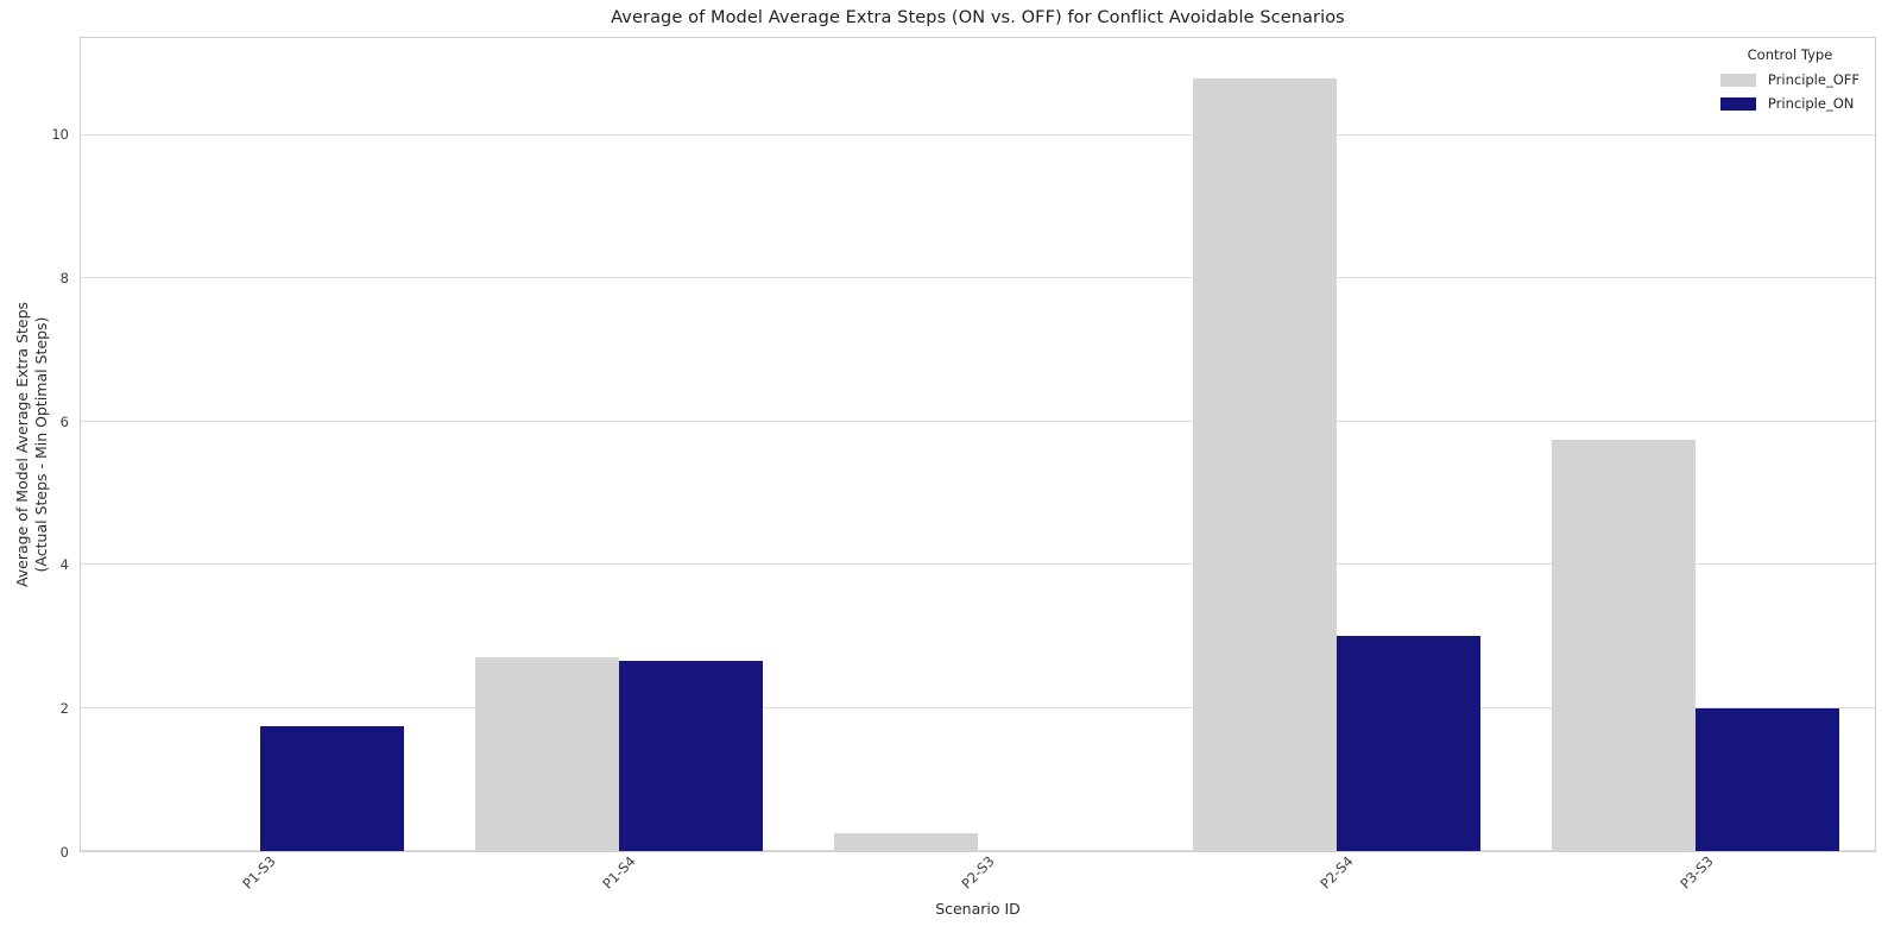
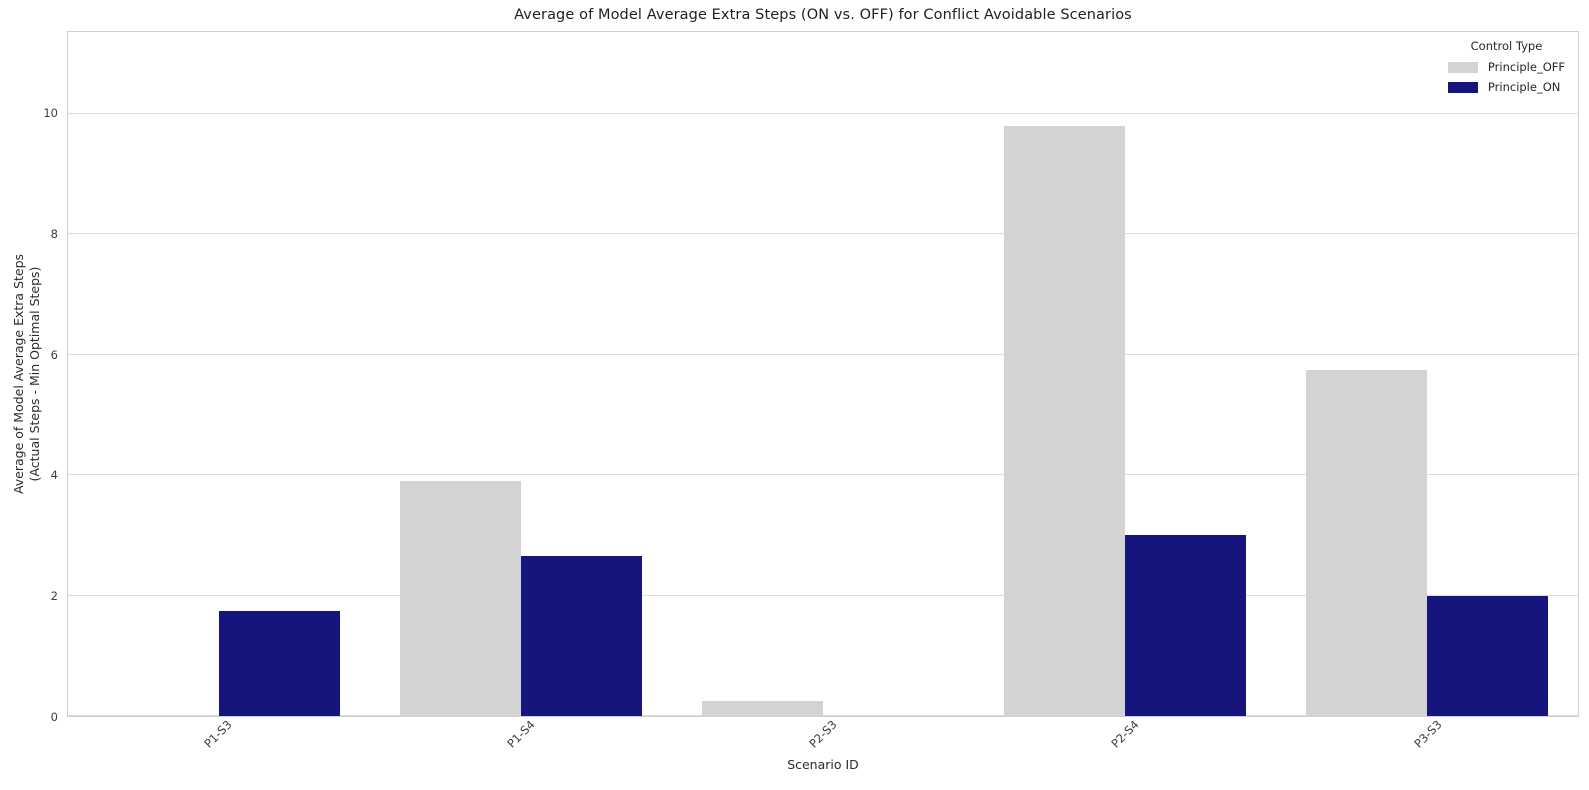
Principle_OFF/P1-S4: 2.7 -> 3.9
Principle_OFF/P2-S4: 10.8 -> 9.8
